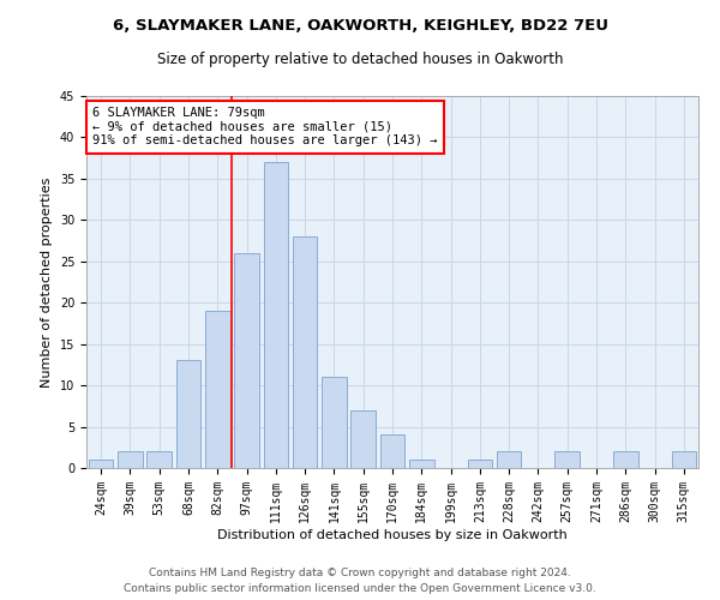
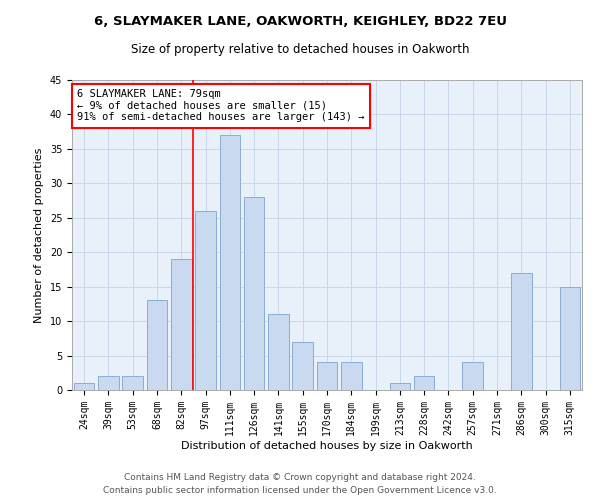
184sqm: 1 -> 4
257sqm: 2 -> 4
286sqm: 2 -> 17
315sqm: 2 -> 15
